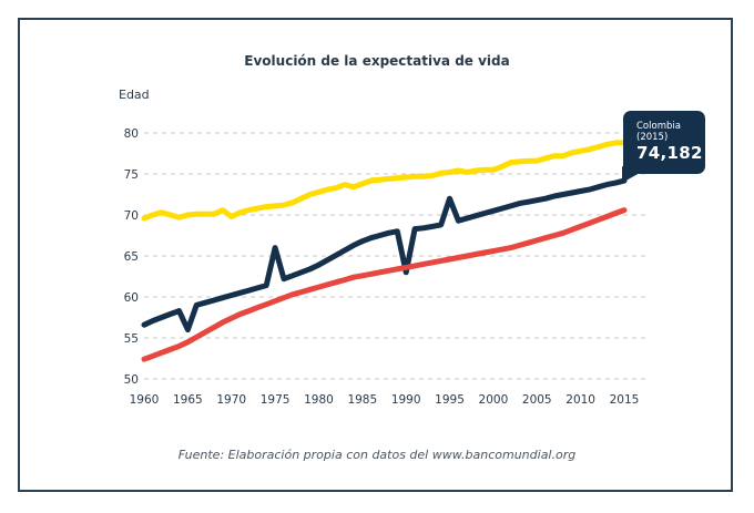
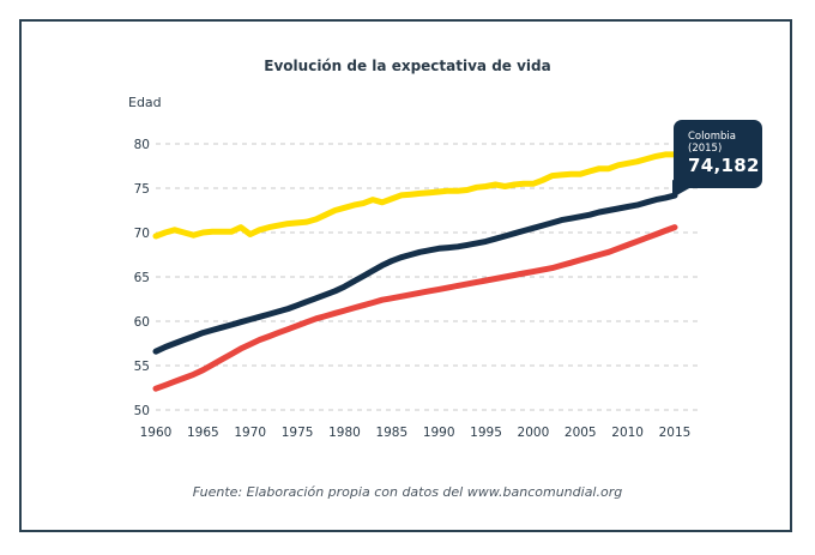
Colombia/1965: 56 -> 59
Colombia/1975: 66 -> 62
Colombia/1990: 63 -> 68
Colombia/1995: 72 -> 69
